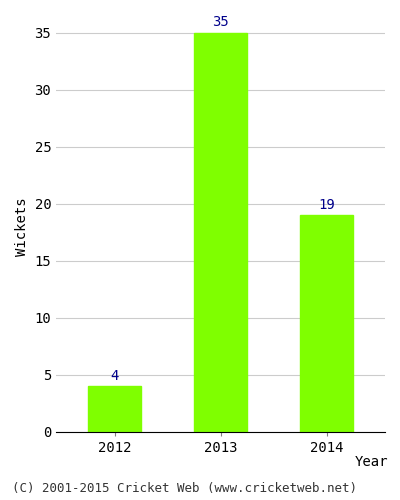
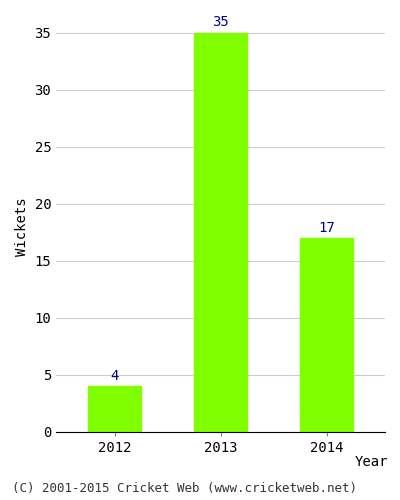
2014: 19 -> 17
